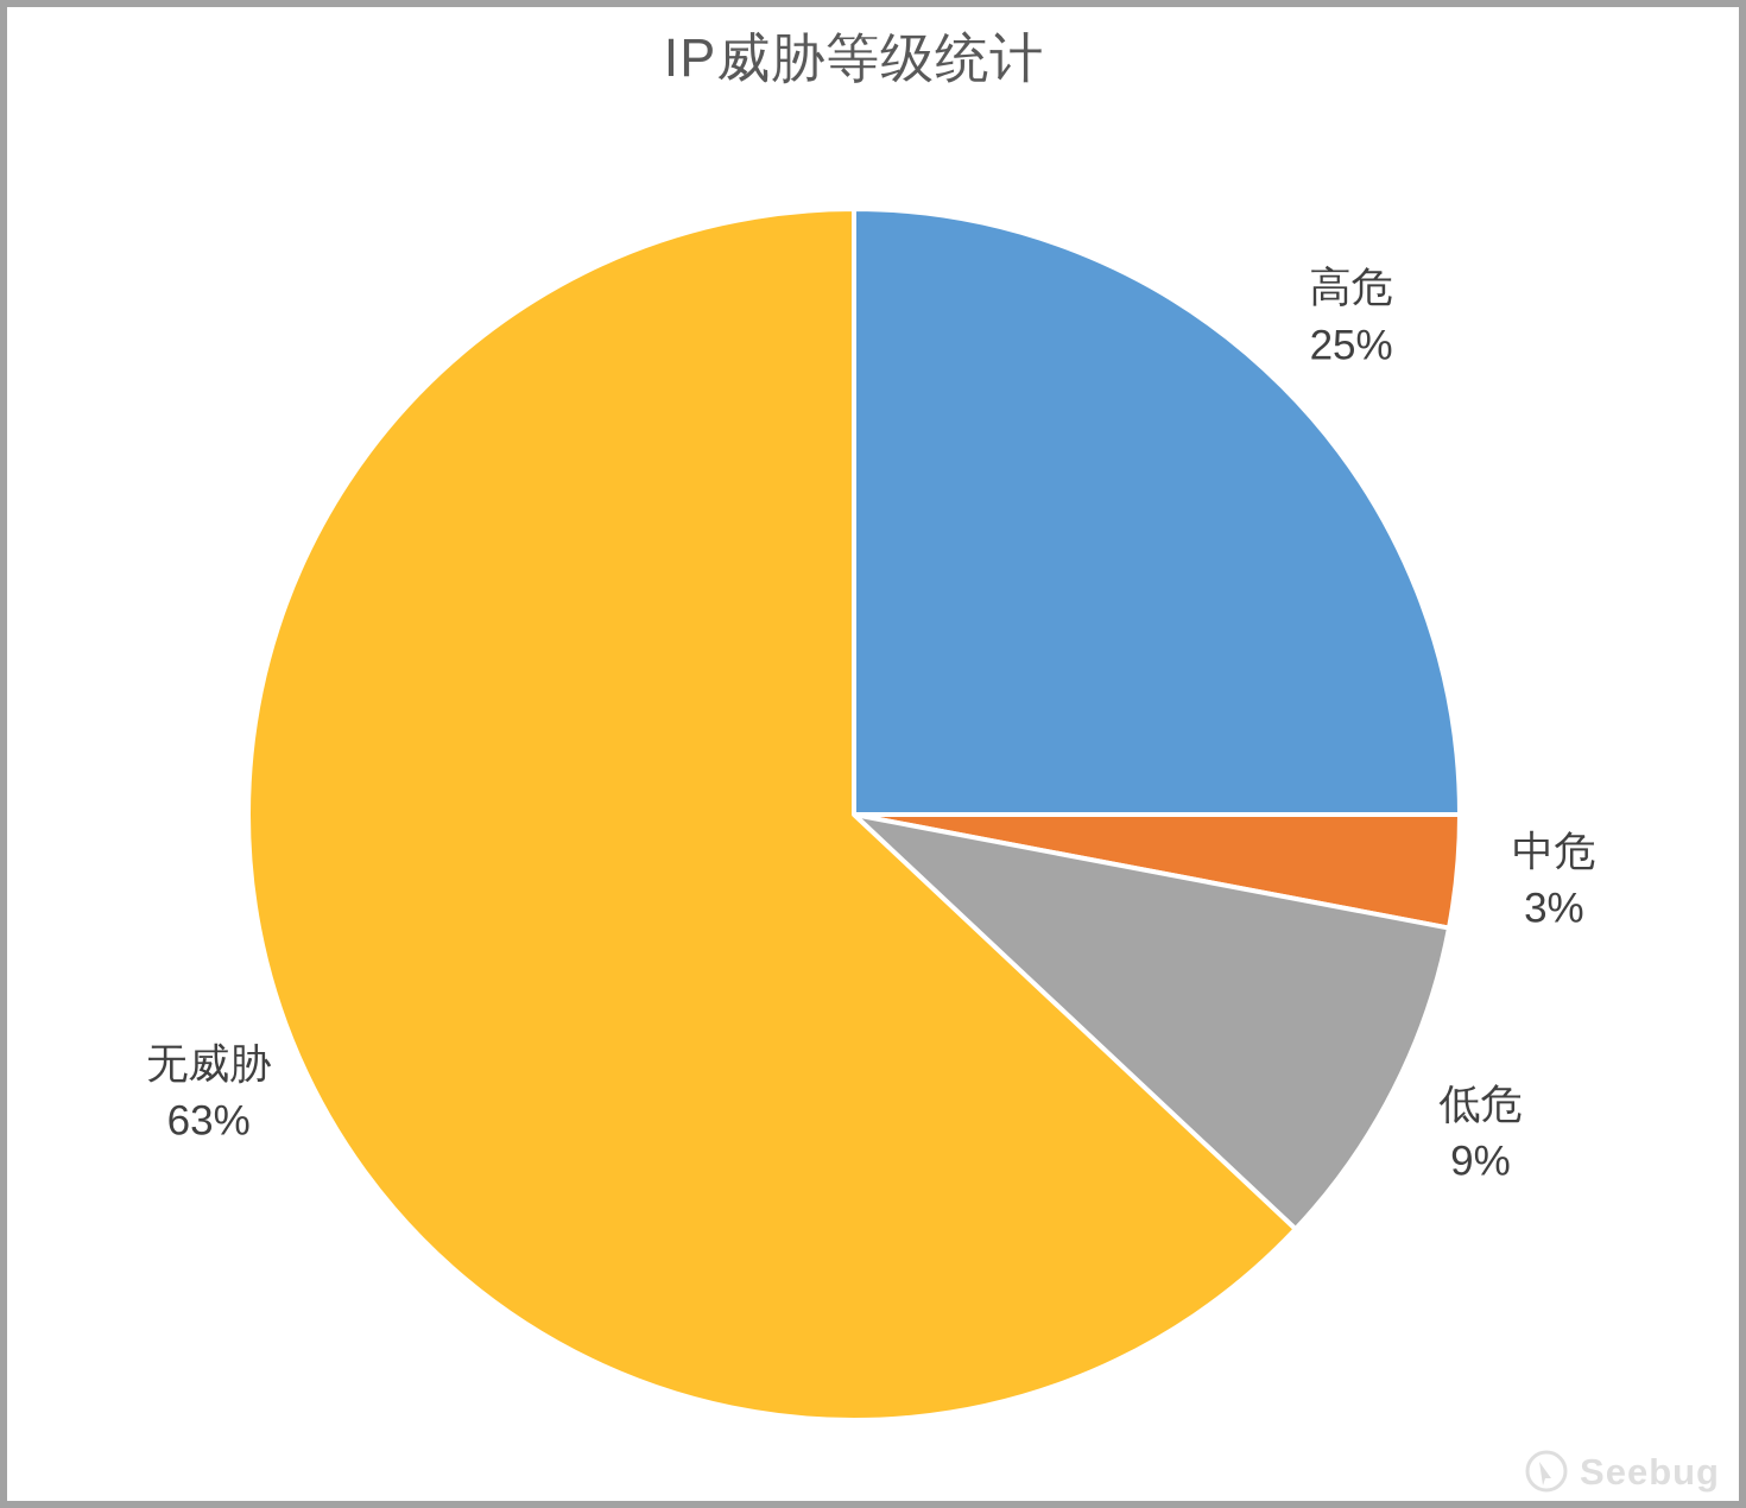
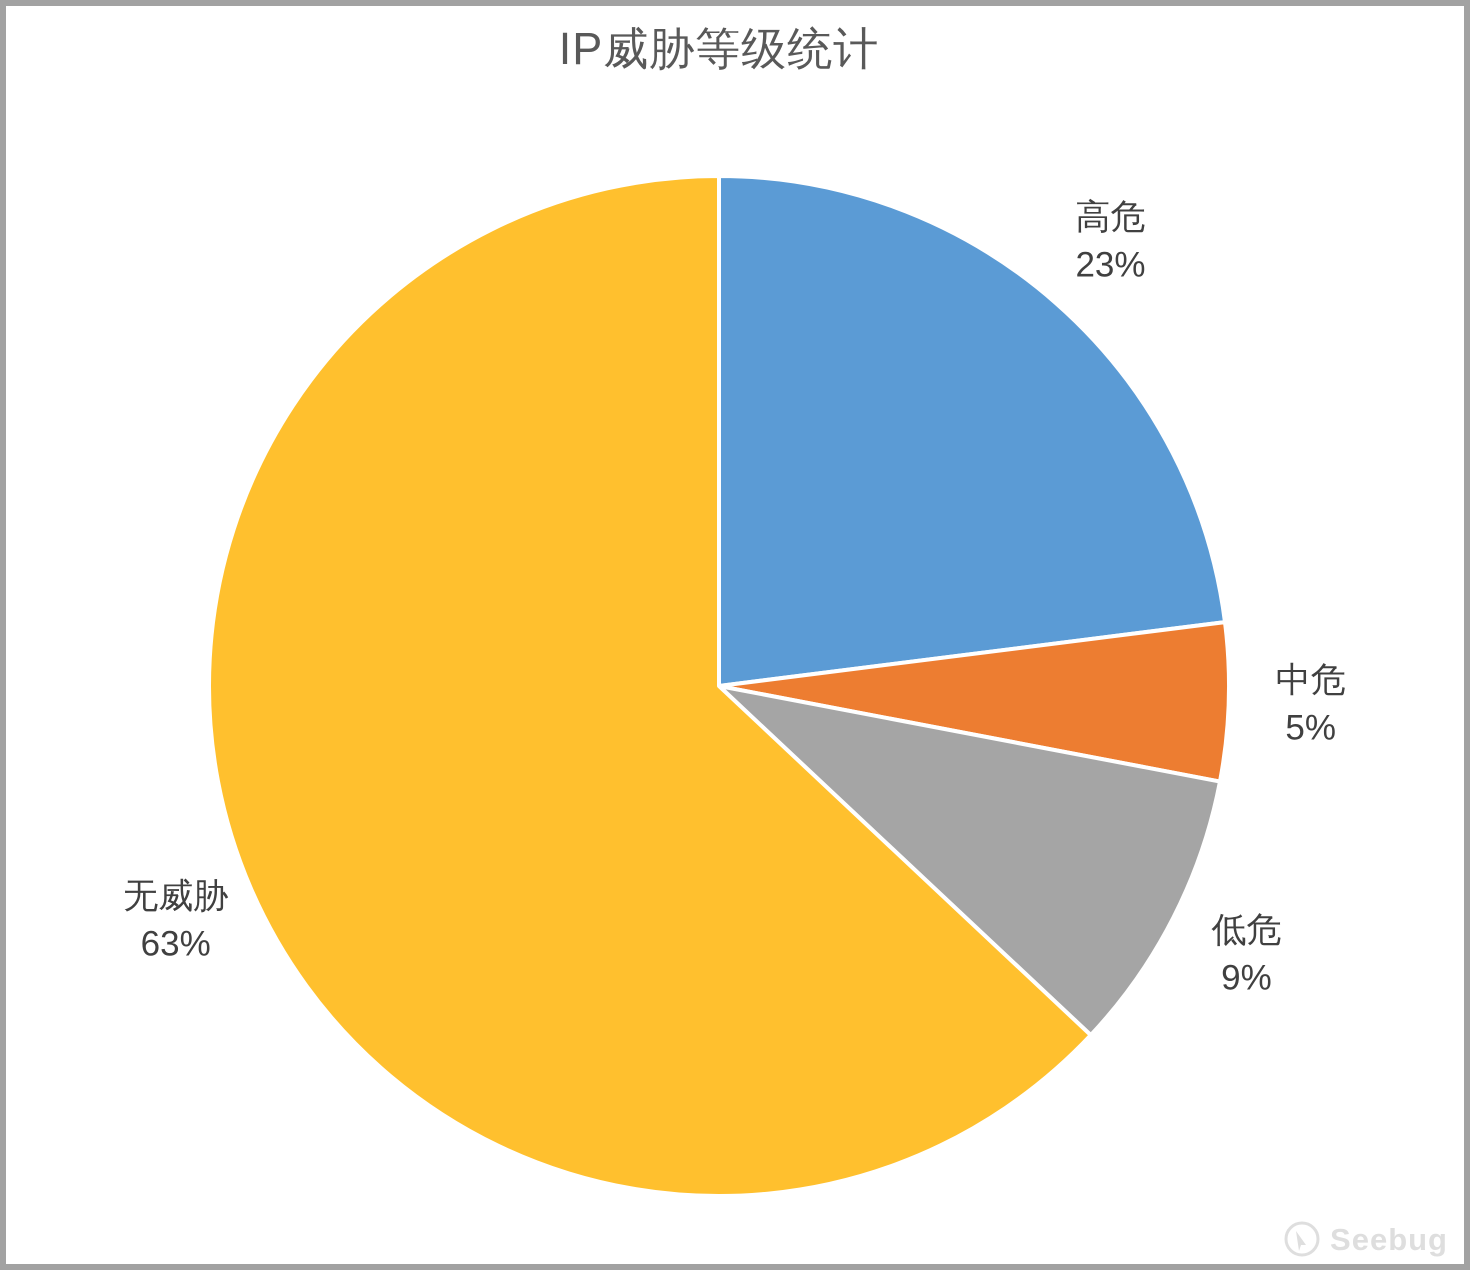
高危: 25% -> 23%
中危: 3% -> 5%
